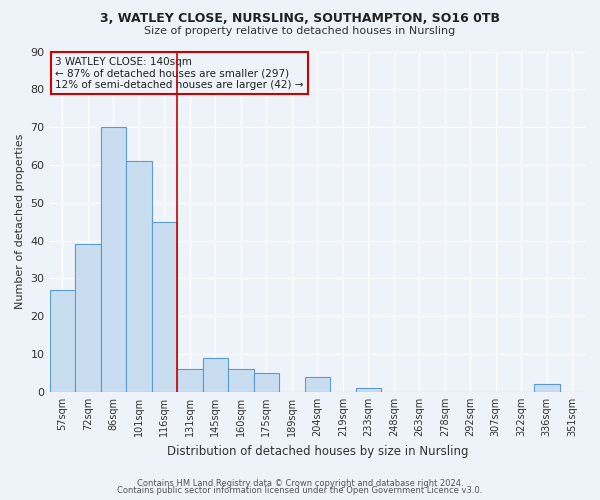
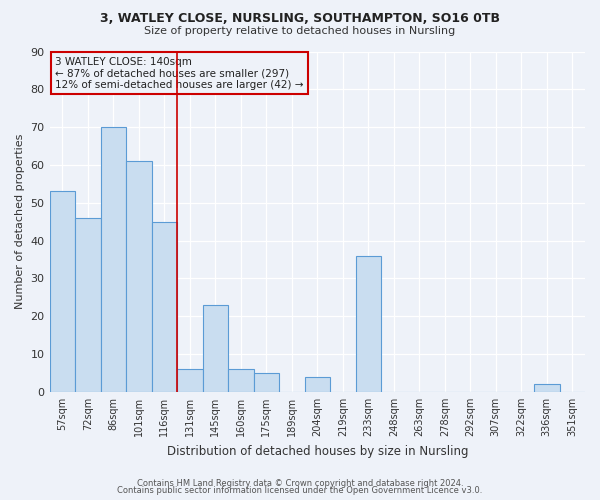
57sqm: 27 -> 53
72sqm: 39 -> 46
145sqm: 9 -> 23
233sqm: 1 -> 36
